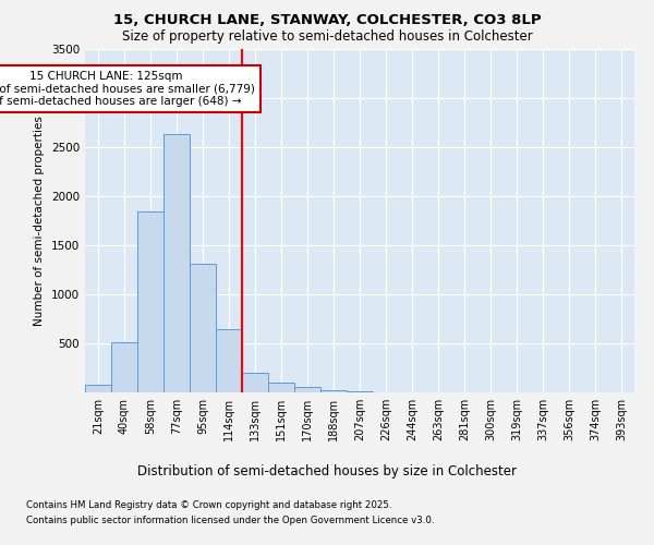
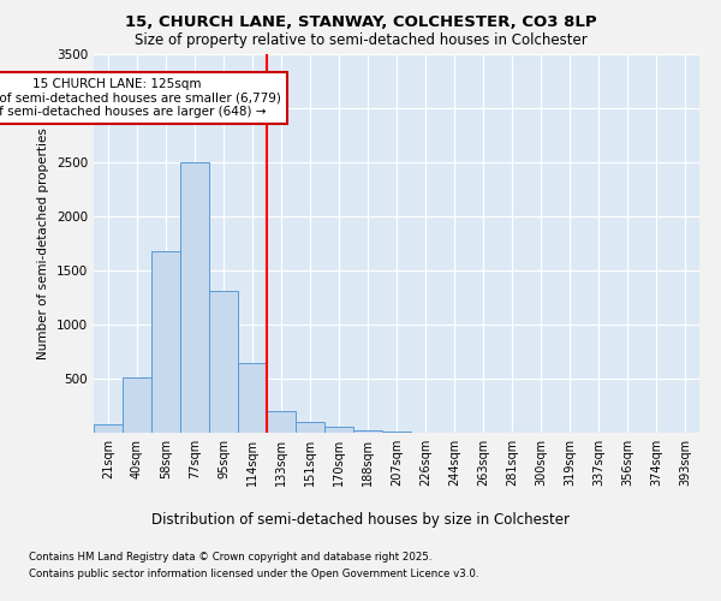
58sqm: 1840 -> 1680
77sqm: 2630 -> 2500
